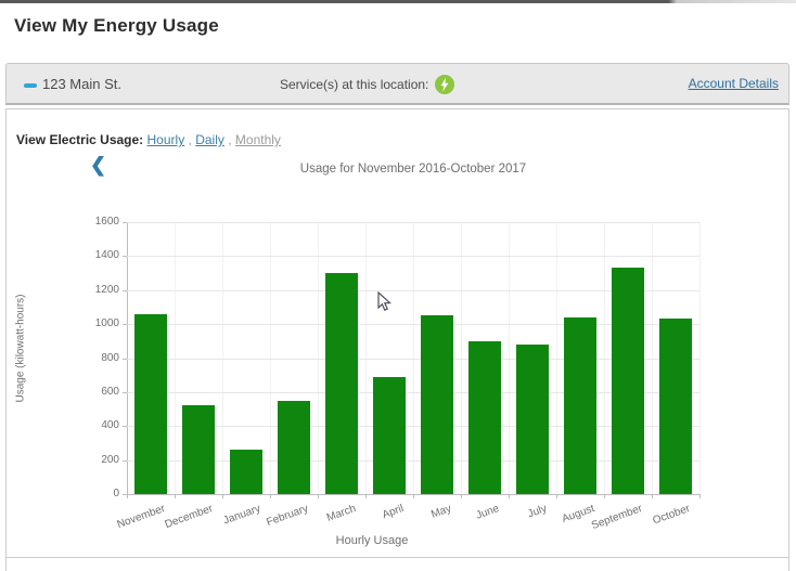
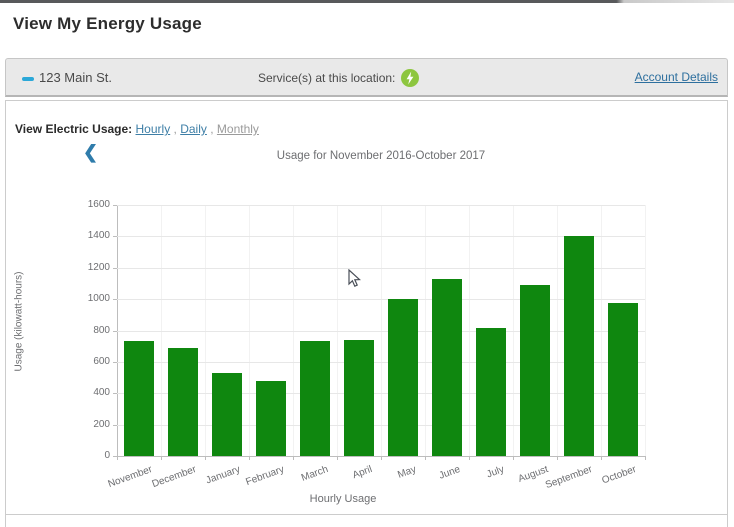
November: 1060 -> 730
December: 520 -> 690
January: 260 -> 530
February: 550 -> 480
March: 1300 -> 740
April: 690 -> 740
May: 1050 -> 1000
June: 900 -> 1130
July: 880 -> 820
August: 1040 -> 1090
September: 1330 -> 1400
October: 1030 -> 980
